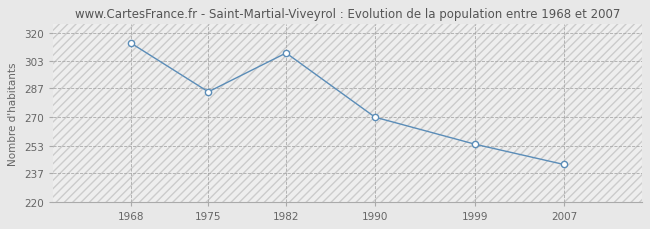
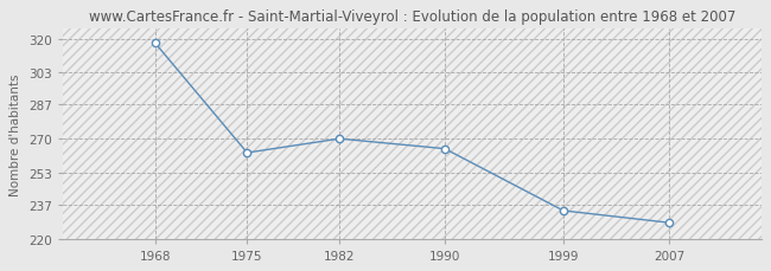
1968: 314 -> 318
1975: 285 -> 263
1982: 308 -> 270
1990: 270 -> 265
1999: 254 -> 234
2007: 242 -> 228
